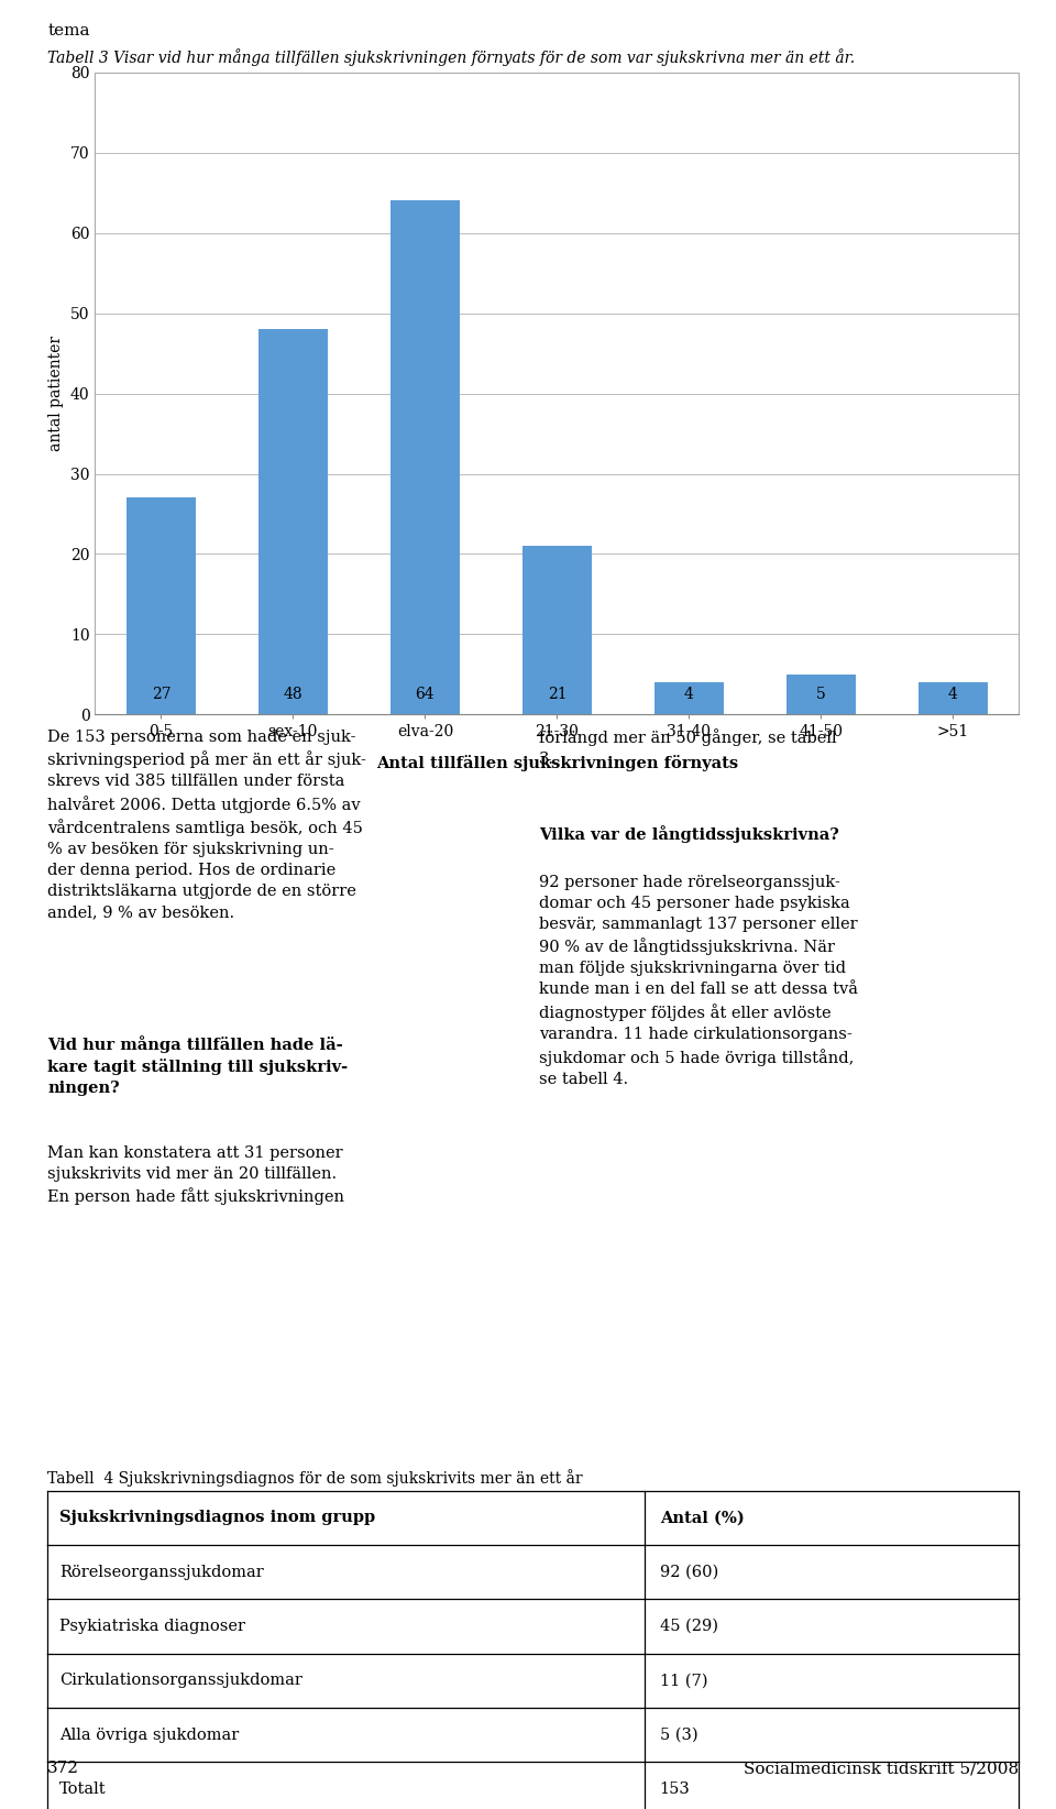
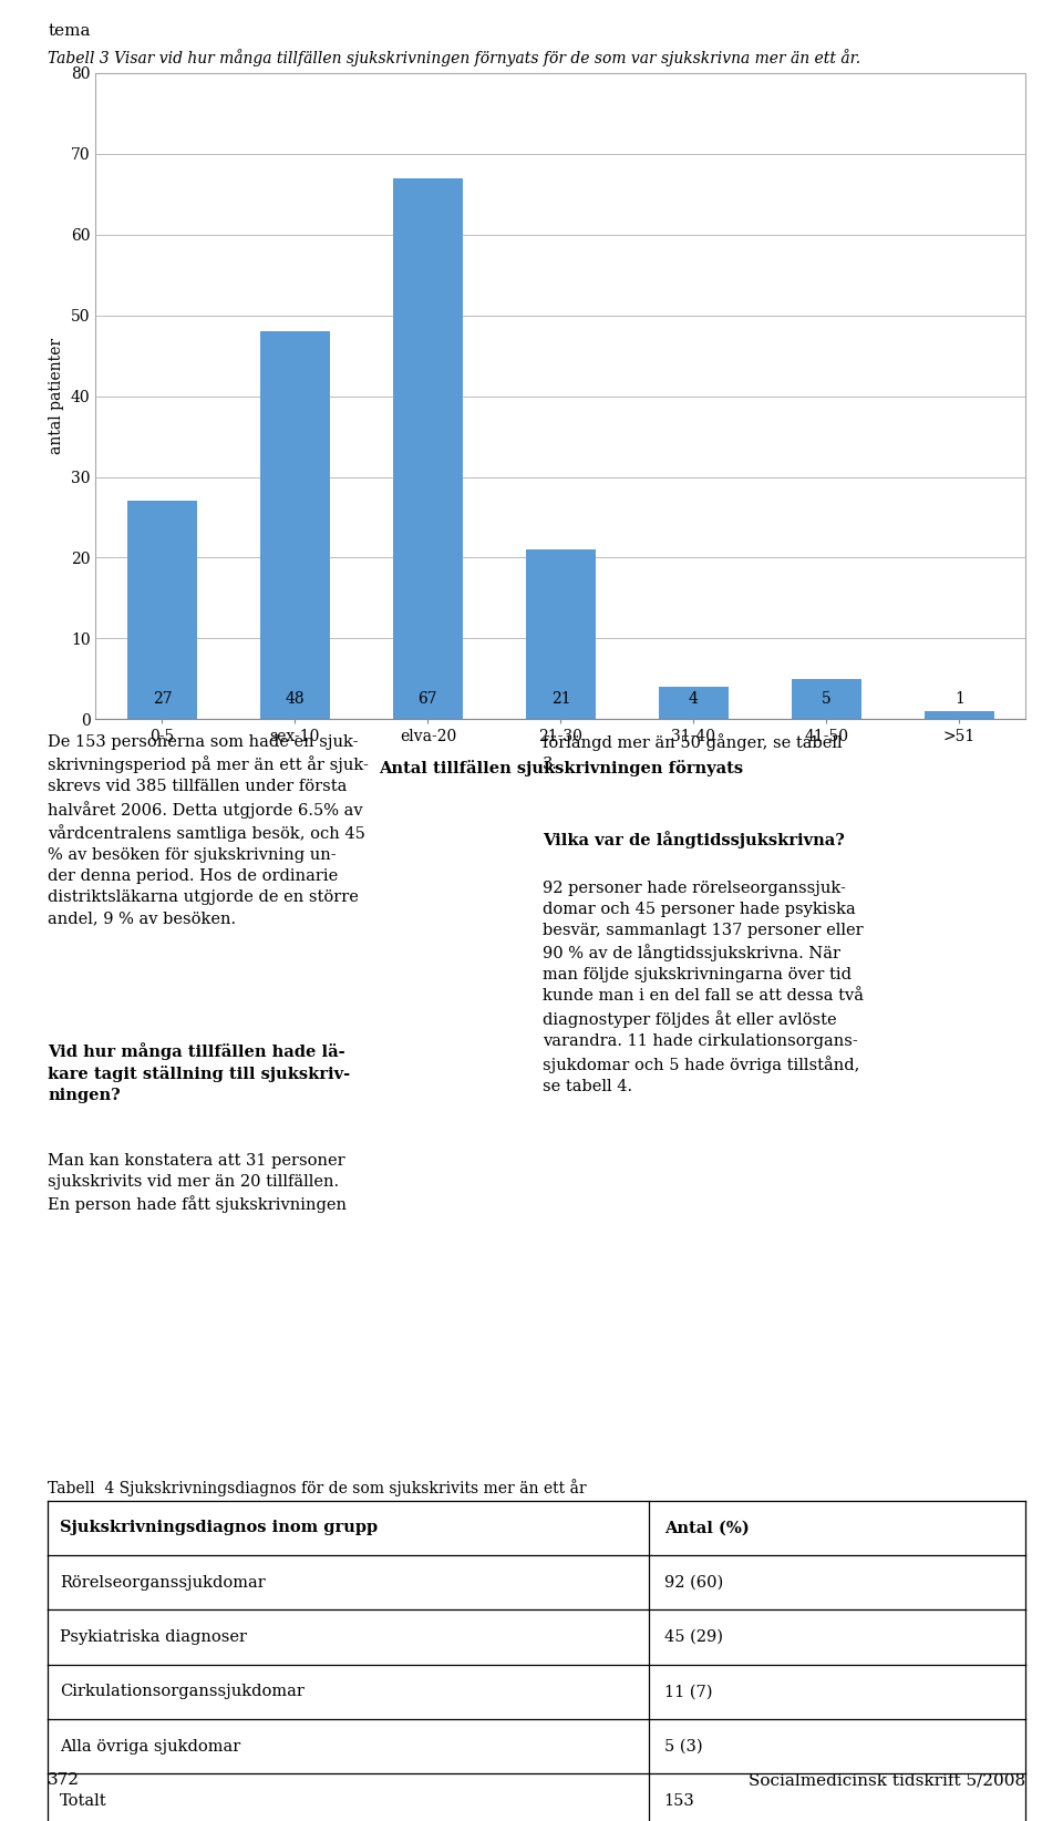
elva-20: 64 -> 67
>51: 4 -> 1
